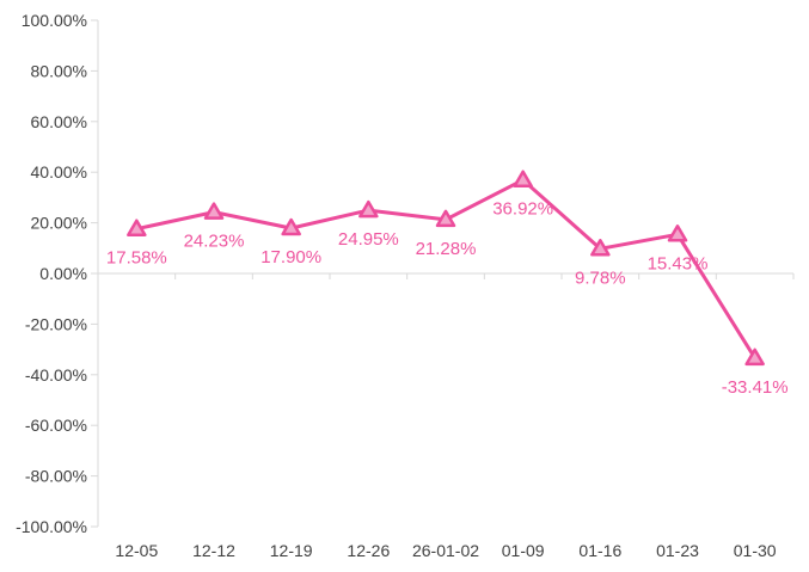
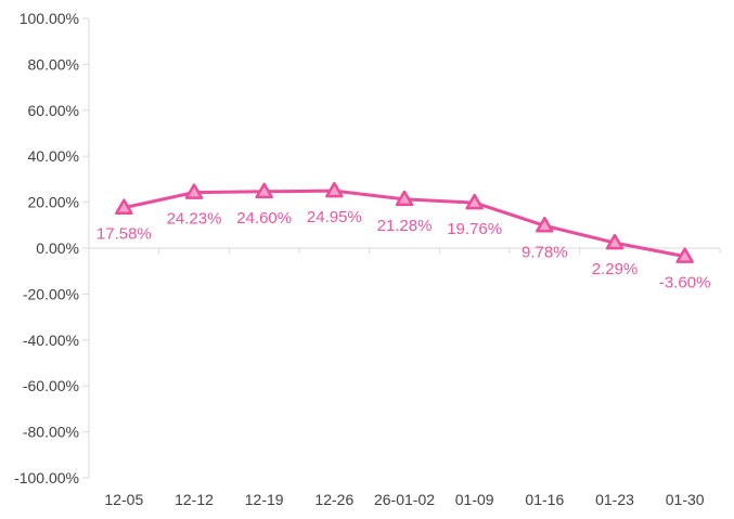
12-19: 17.90% -> 24.60%
01-09: 36.92% -> 19.76%
01-23: 15.43% -> 2.29%
01-30: -33.41% -> -3.60%
